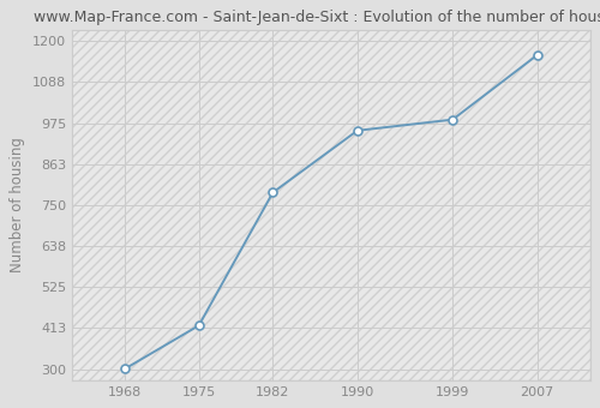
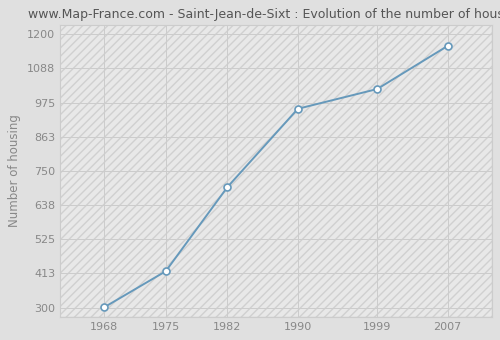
1982: 785 -> 697
1999: 985 -> 1020
